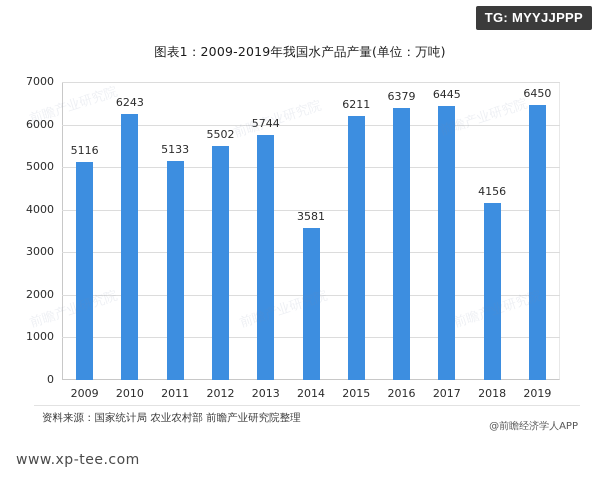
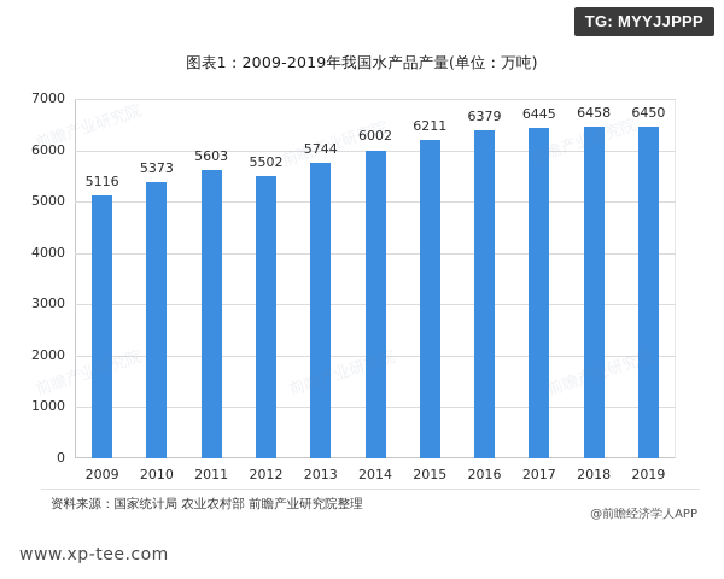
2010: 6243 -> 5373
2011: 5133 -> 5603
2014: 3581 -> 6002
2018: 4156 -> 6458
